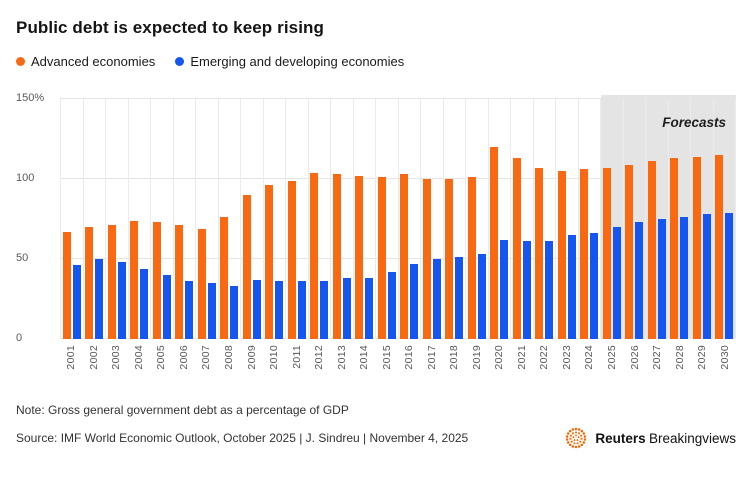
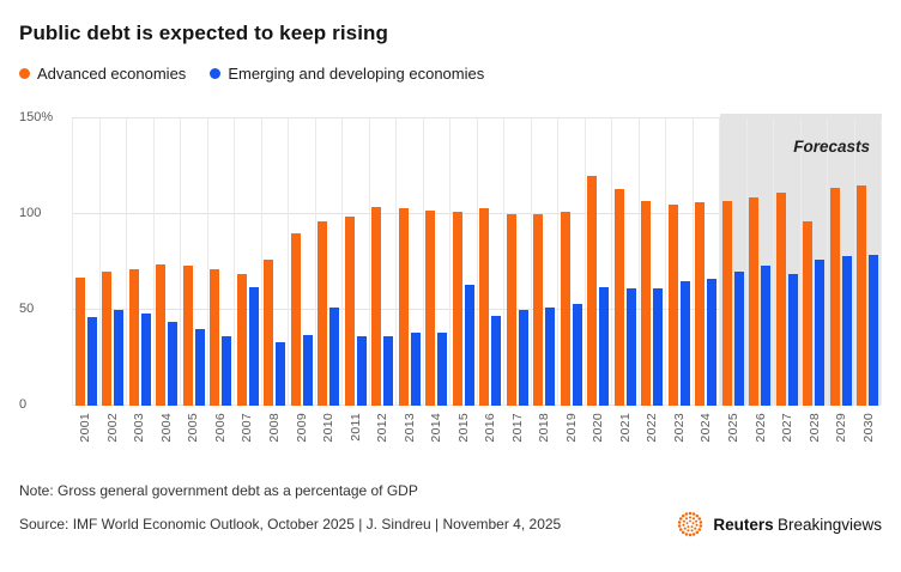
Emerging and developing economies/2007: 35% -> 62%
Emerging and developing economies/2010: 36% -> 51%
Emerging and developing economies/2015: 42% -> 63%
Emerging and developing economies/2027: 75% -> 69%
Advanced economies/2028: 113% -> 96%
